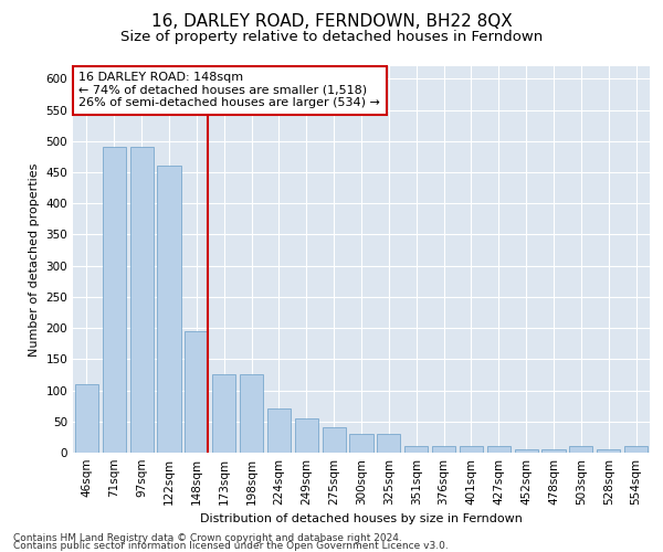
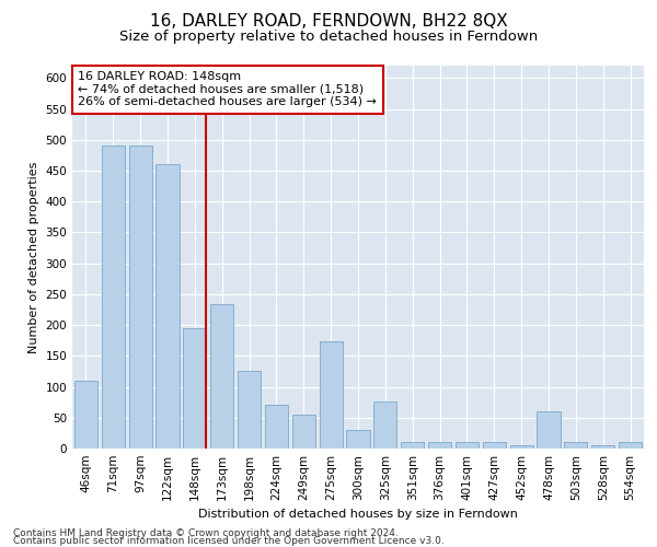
173sqm: 125 -> 234
275sqm: 40 -> 174
325sqm: 30 -> 76
478sqm: 5 -> 60
